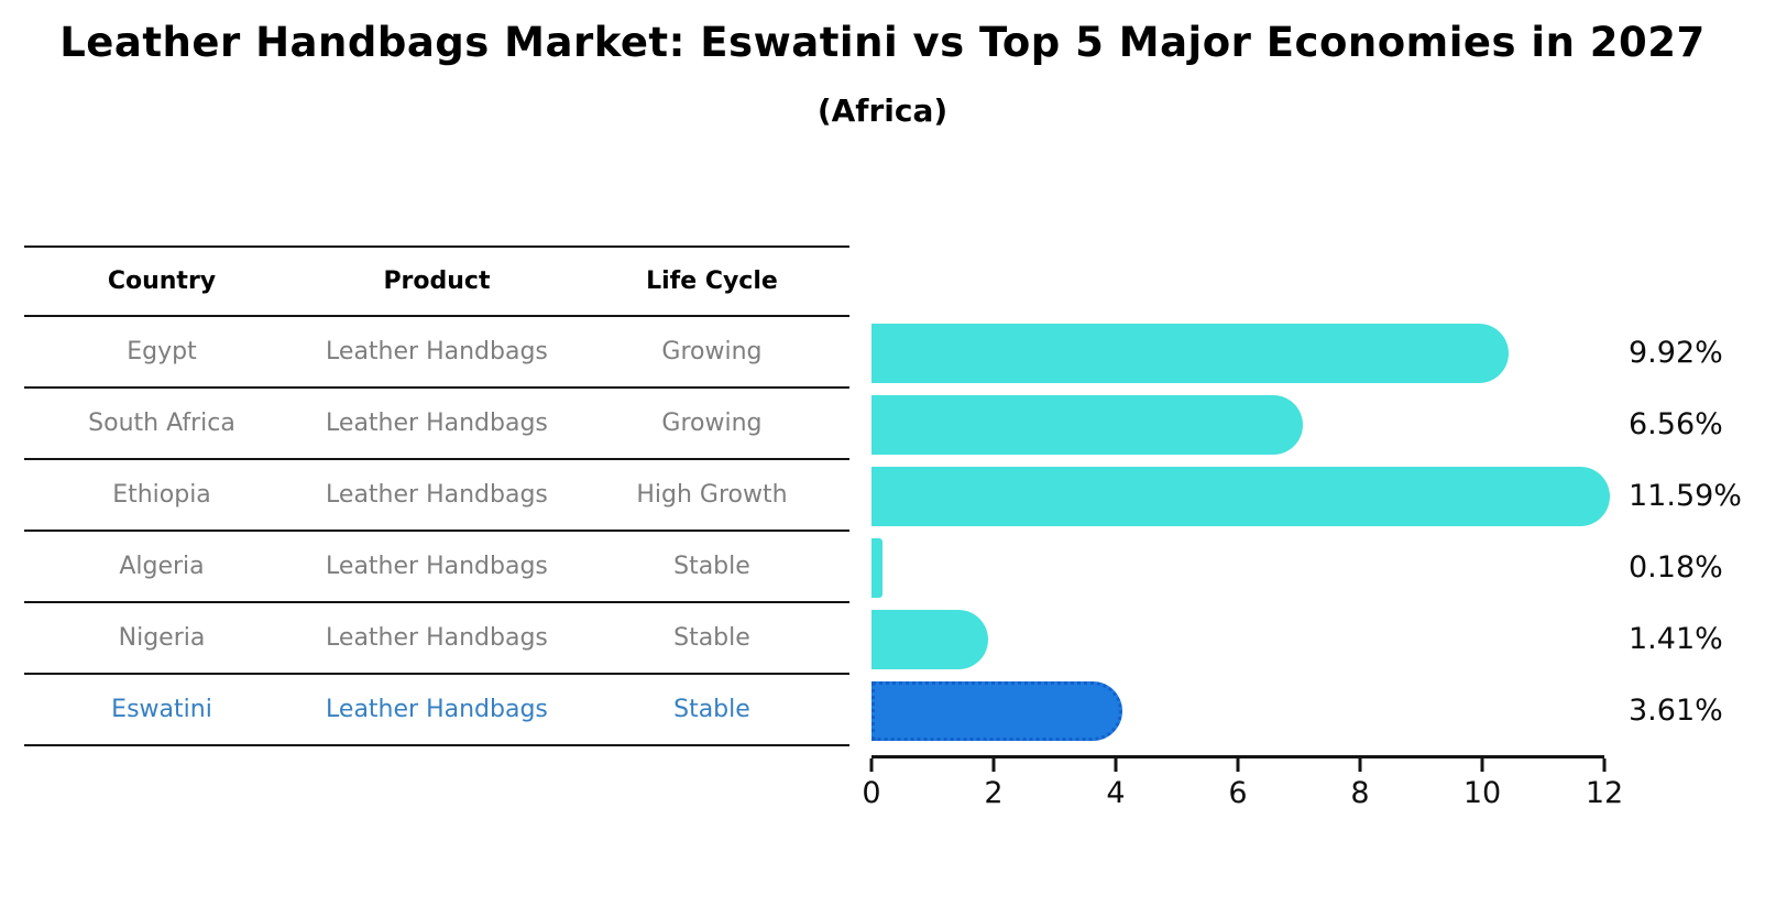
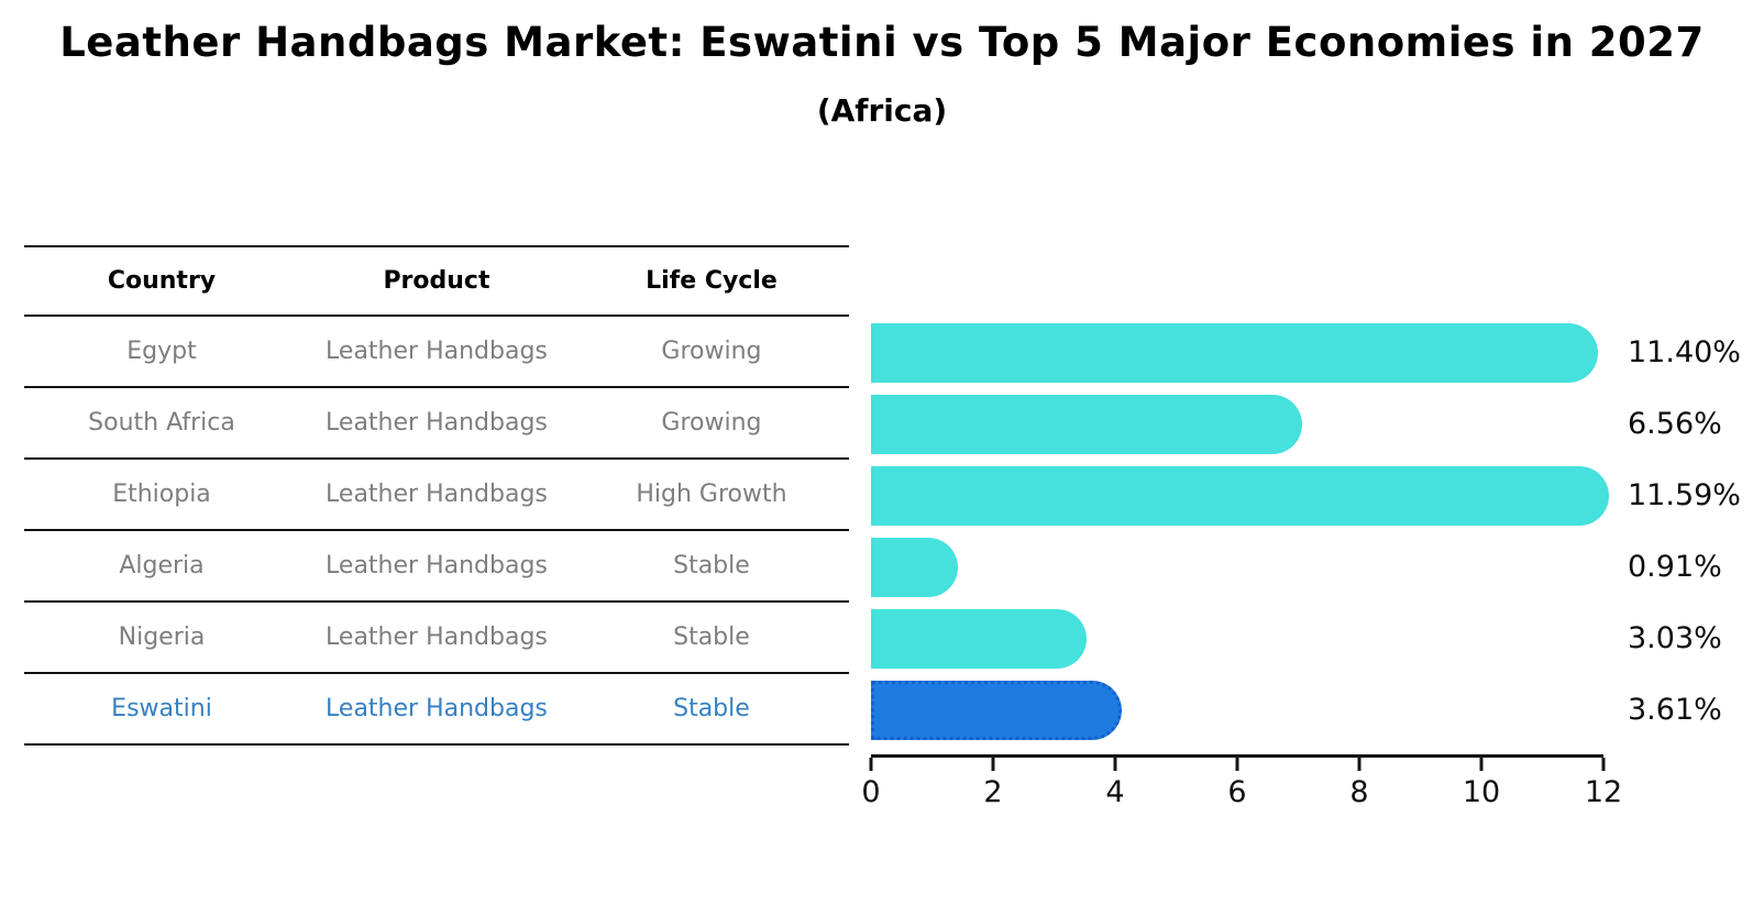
Egypt: 9.92% -> 11.40%
Algeria: 0.18% -> 0.91%
Nigeria: 1.41% -> 3.03%
